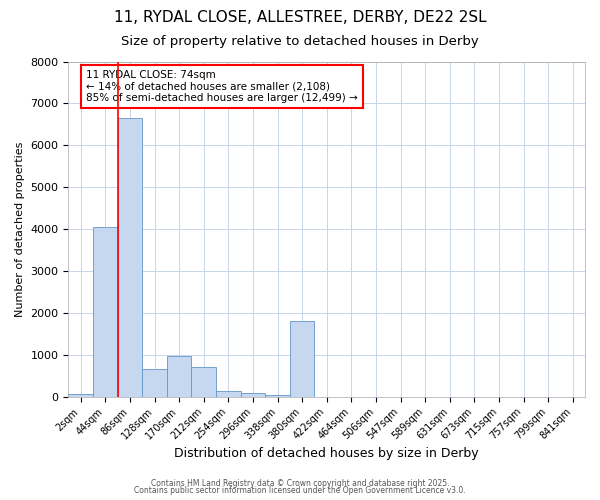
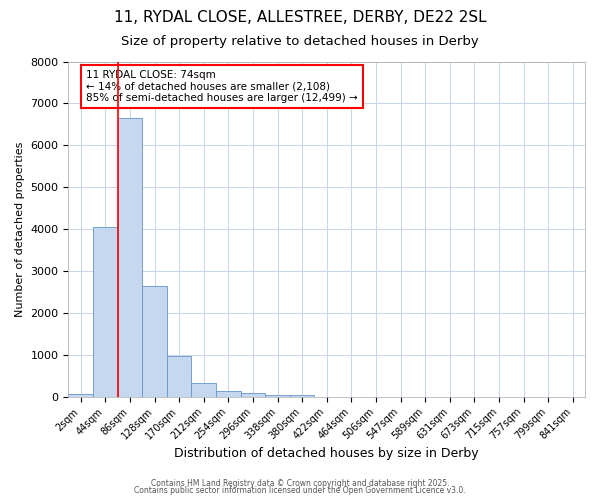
128sqm: 650 -> 2650
212sqm: 700 -> 320
380sqm: 1800 -> 50
